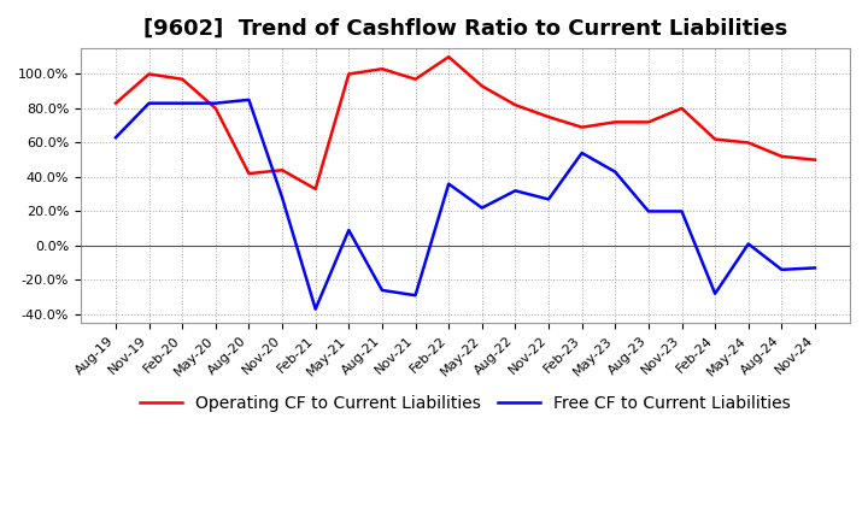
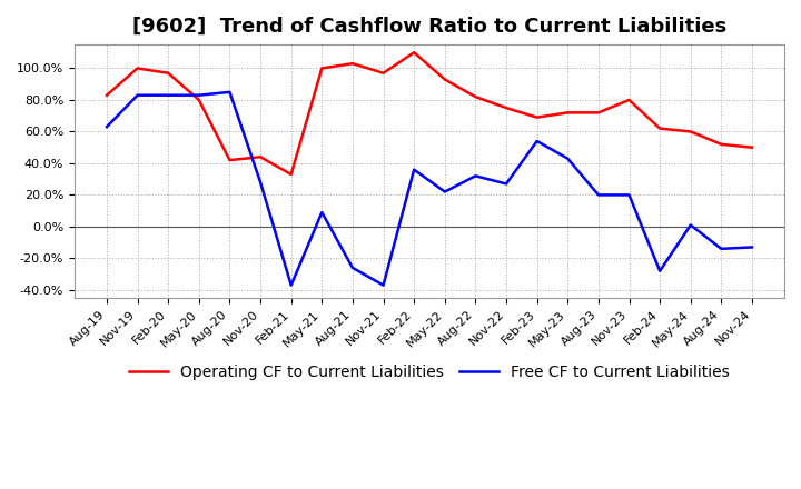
Free CF to Current Liabilities/Nov-21: -29% -> -37%
